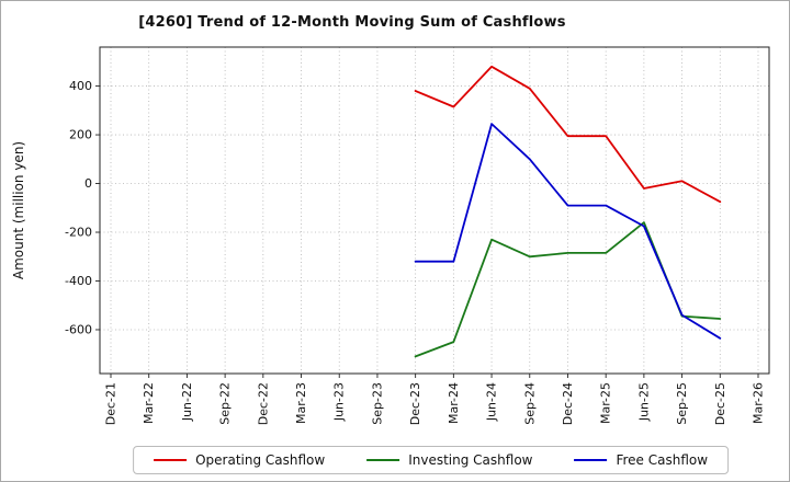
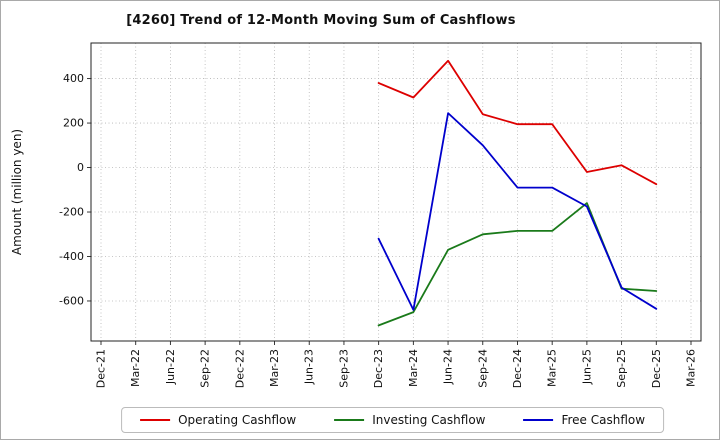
Free Cashflow/Mar-24: -320 -> -640
Investing Cashflow/Jun-24: -230 -> -370
Operating Cashflow/Sep-24: 390 -> 240
